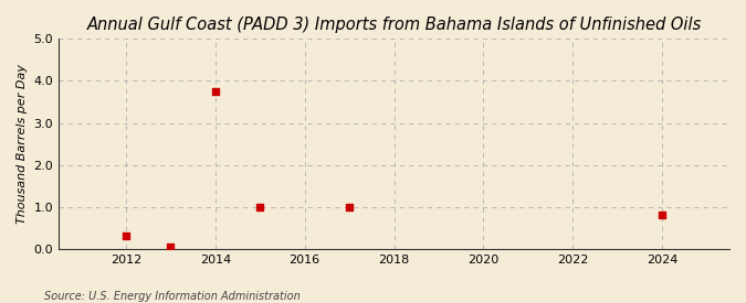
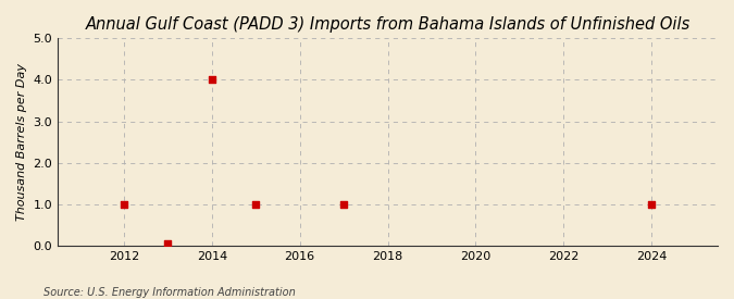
2012: 0.30 -> 1.00
2014: 3.75 -> 4.00
2024: 0.80 -> 1.00
